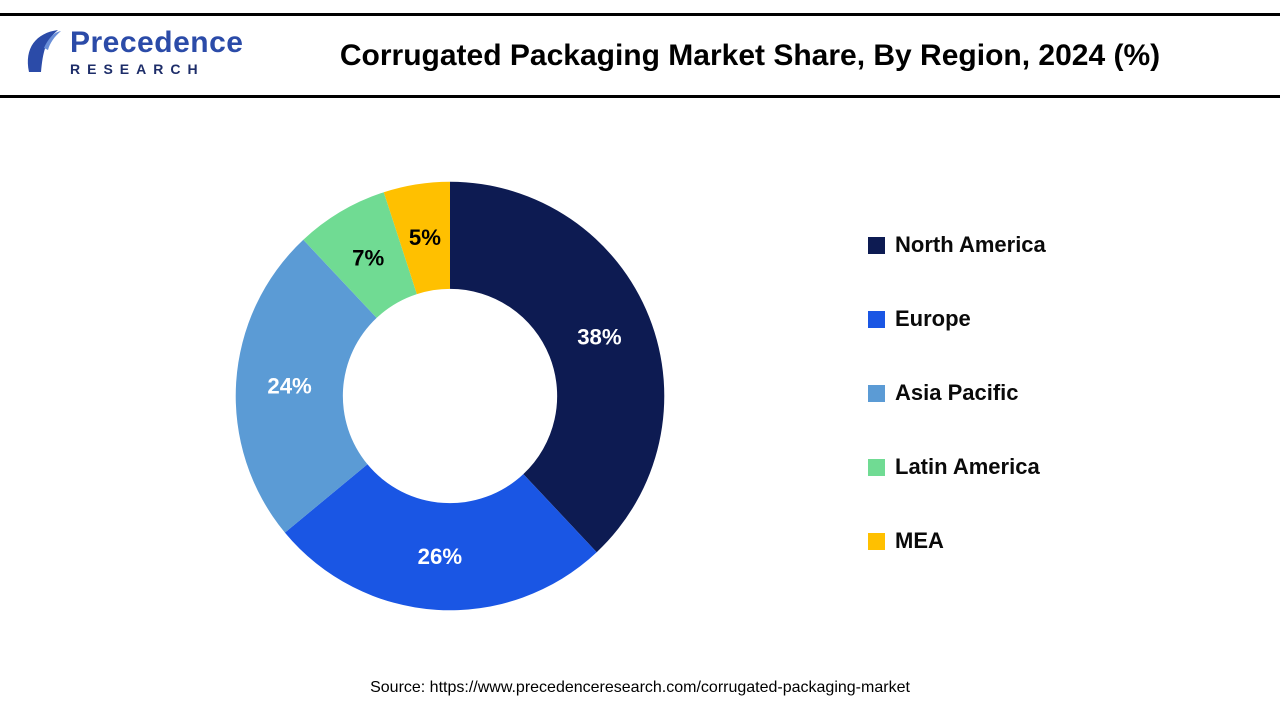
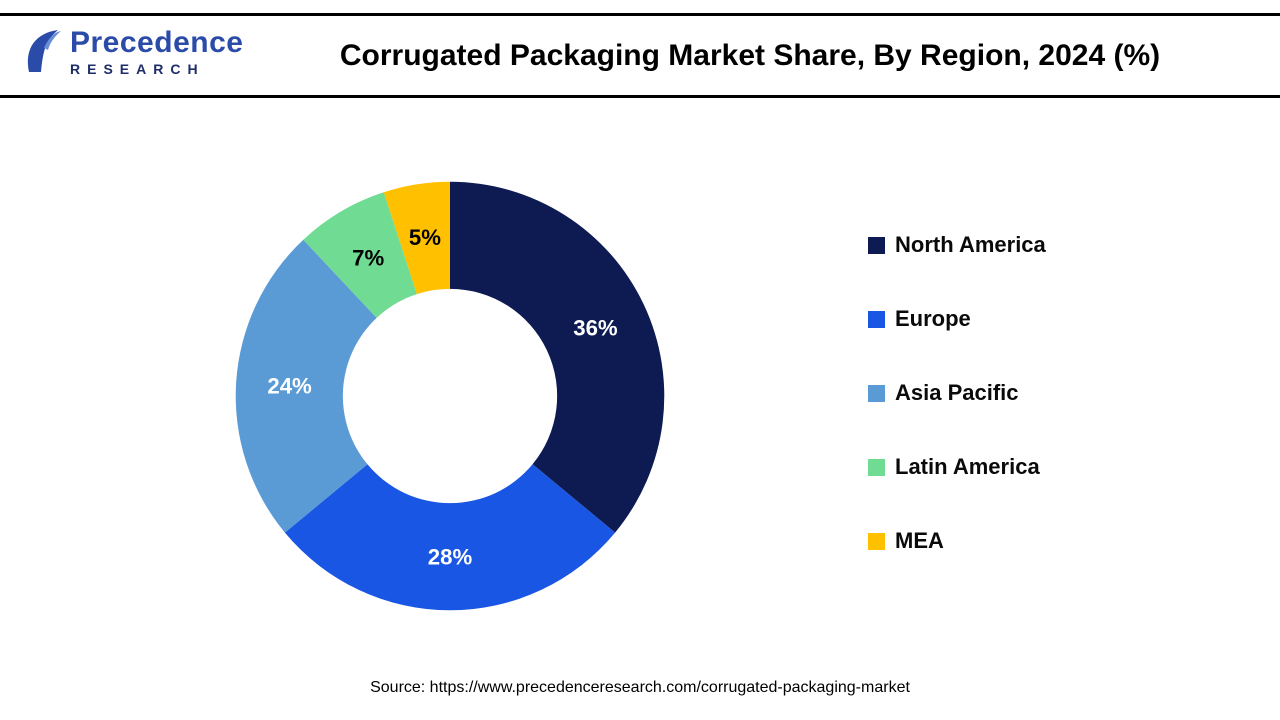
North America: 38% -> 36%
Europe: 26% -> 28%
